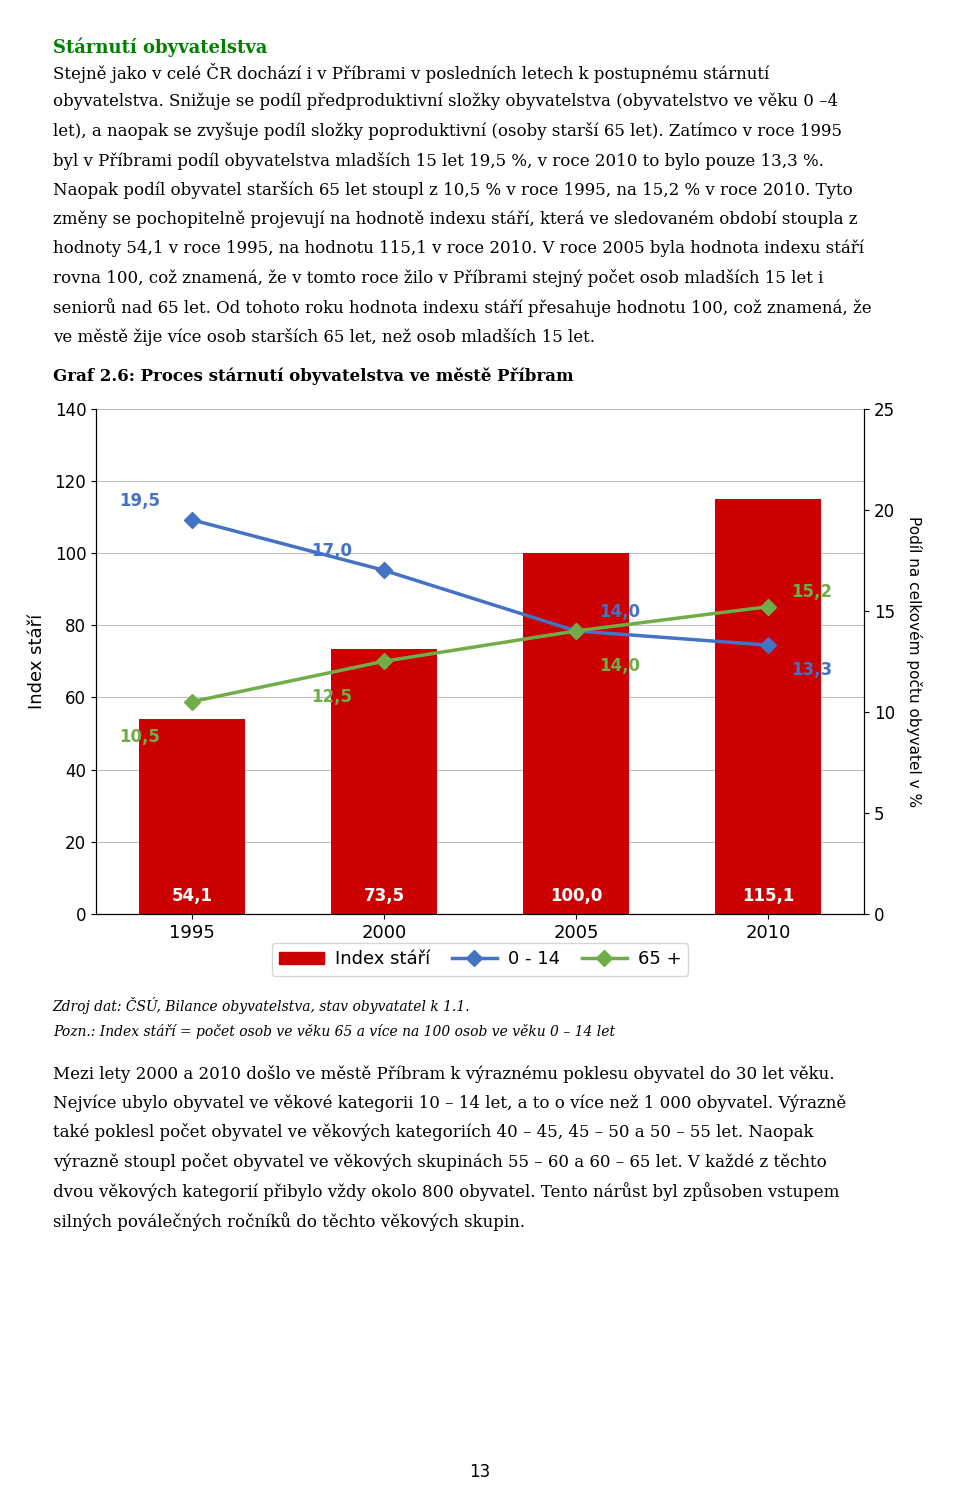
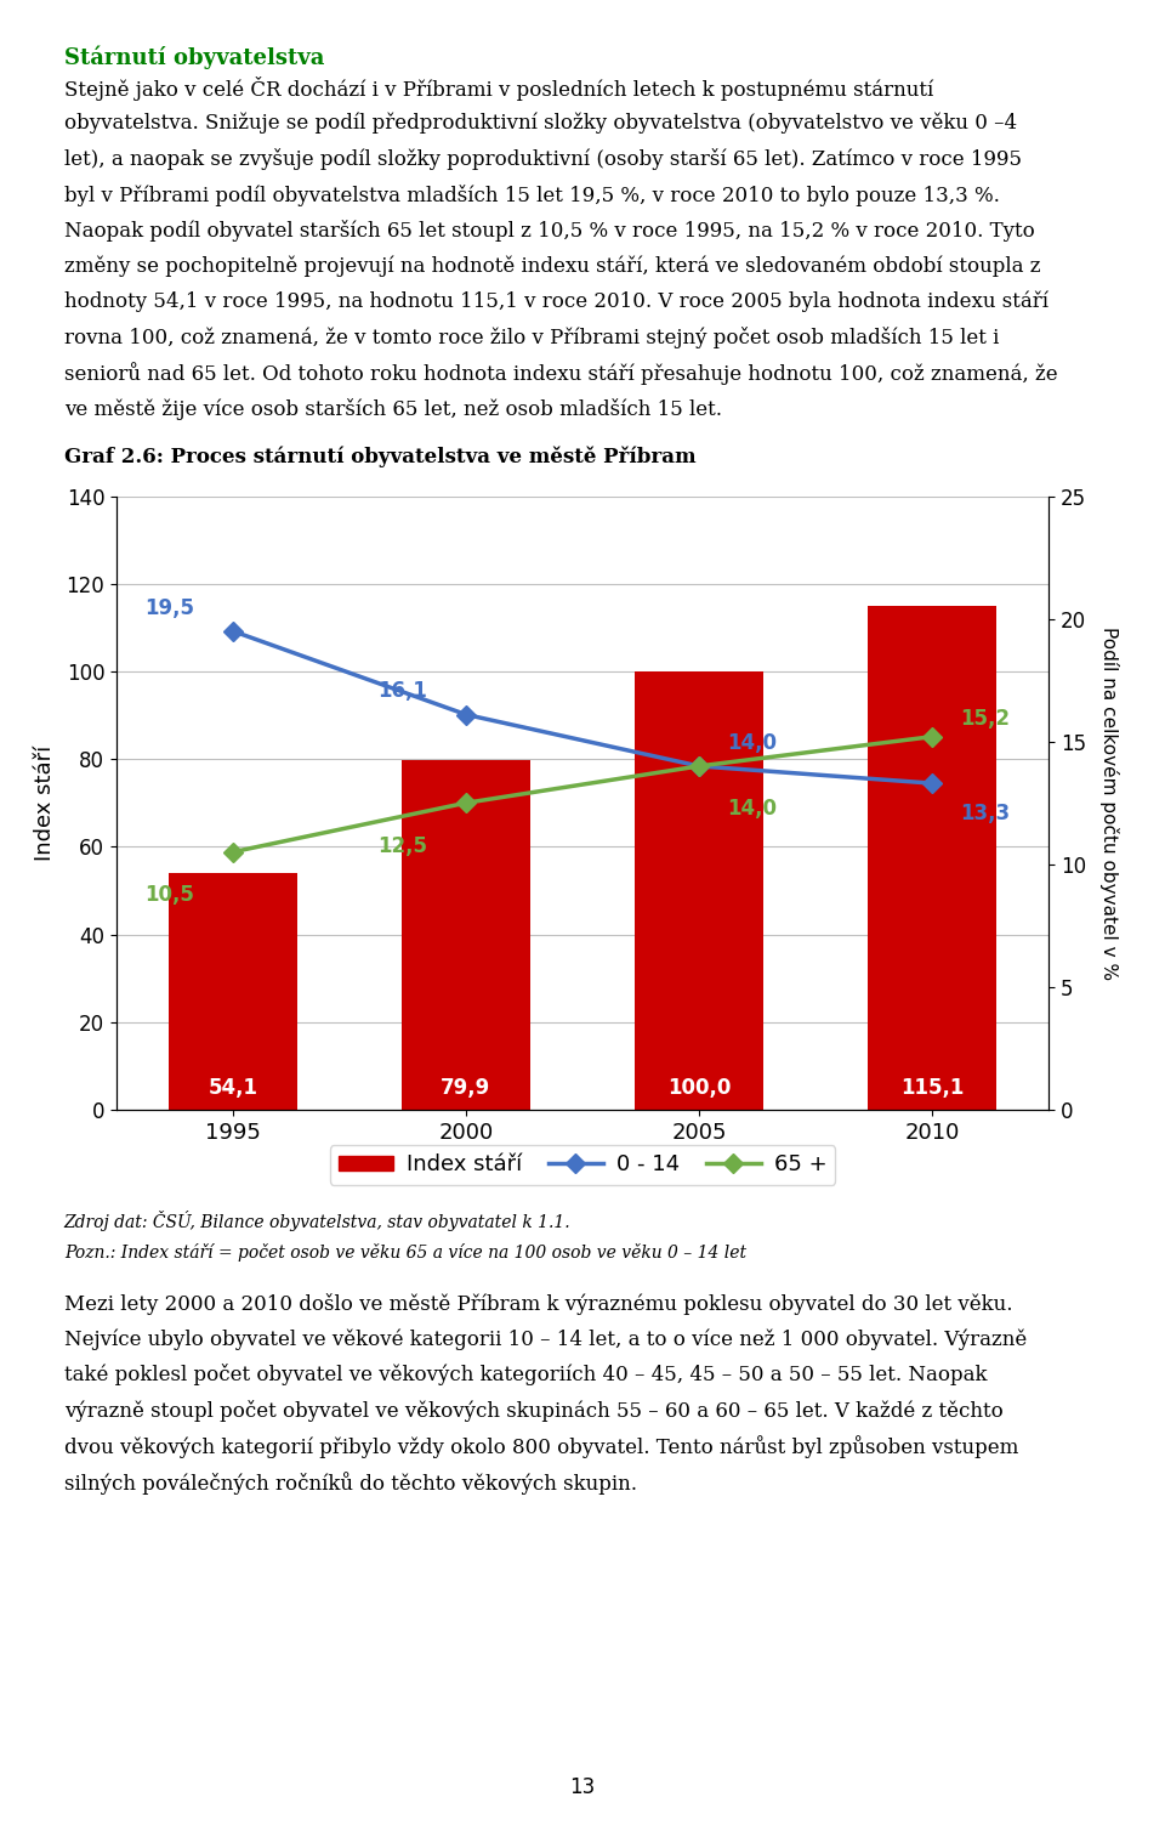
Index stáří/2000: 73,5 -> 79,9
0 - 14/2000: 17,0 -> 16,1
